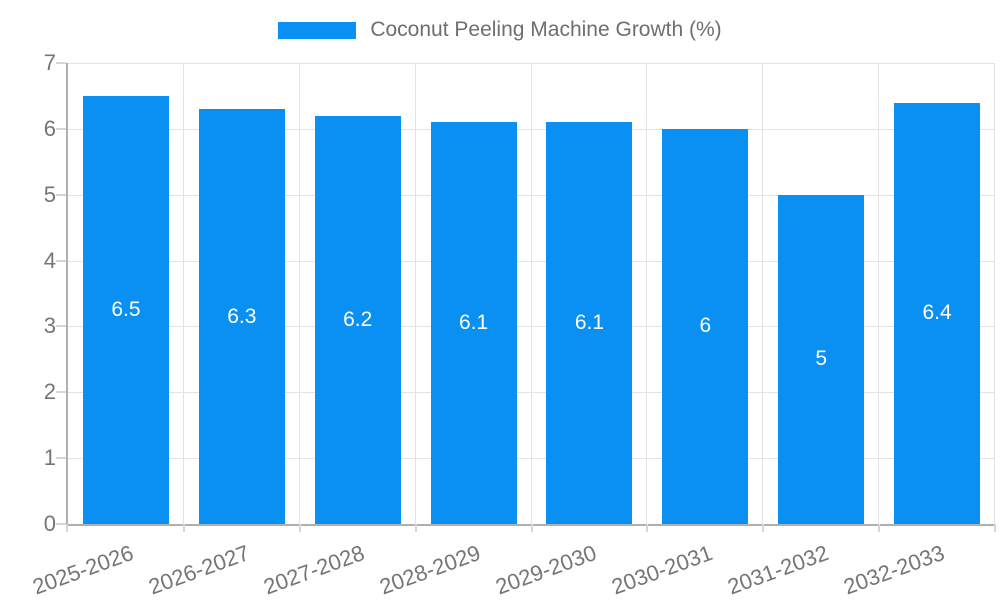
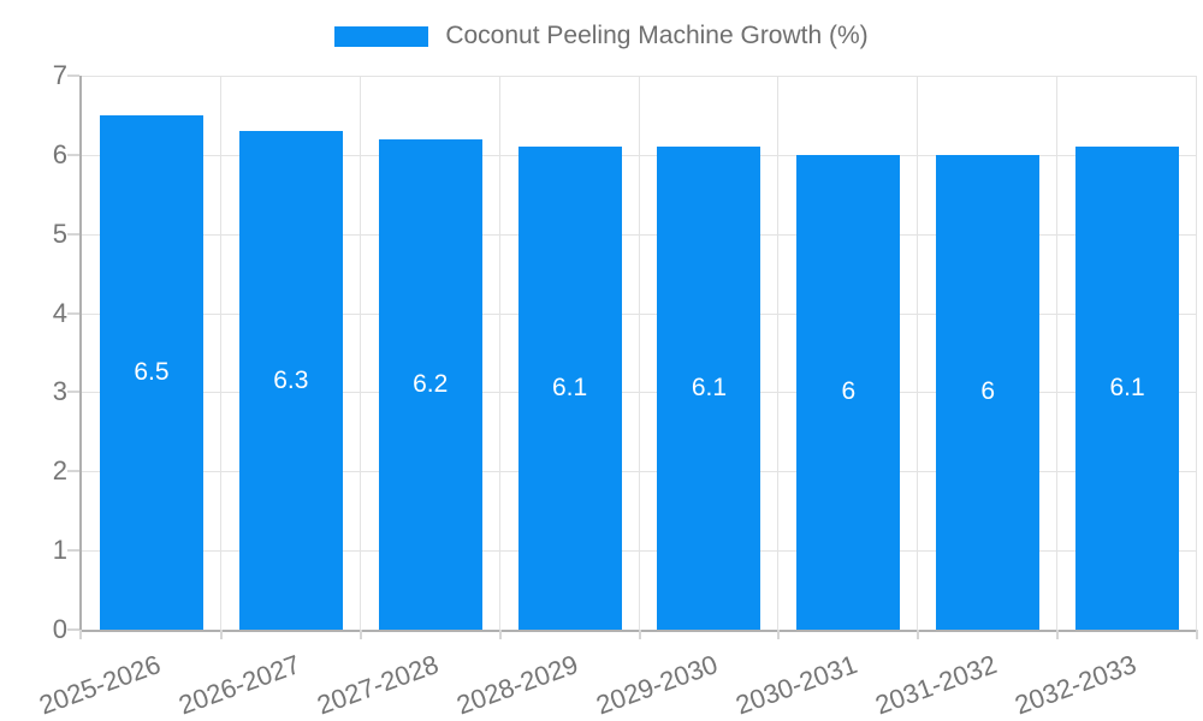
2031-2032: 5 -> 6
2032-2033: 6.4 -> 6.1
